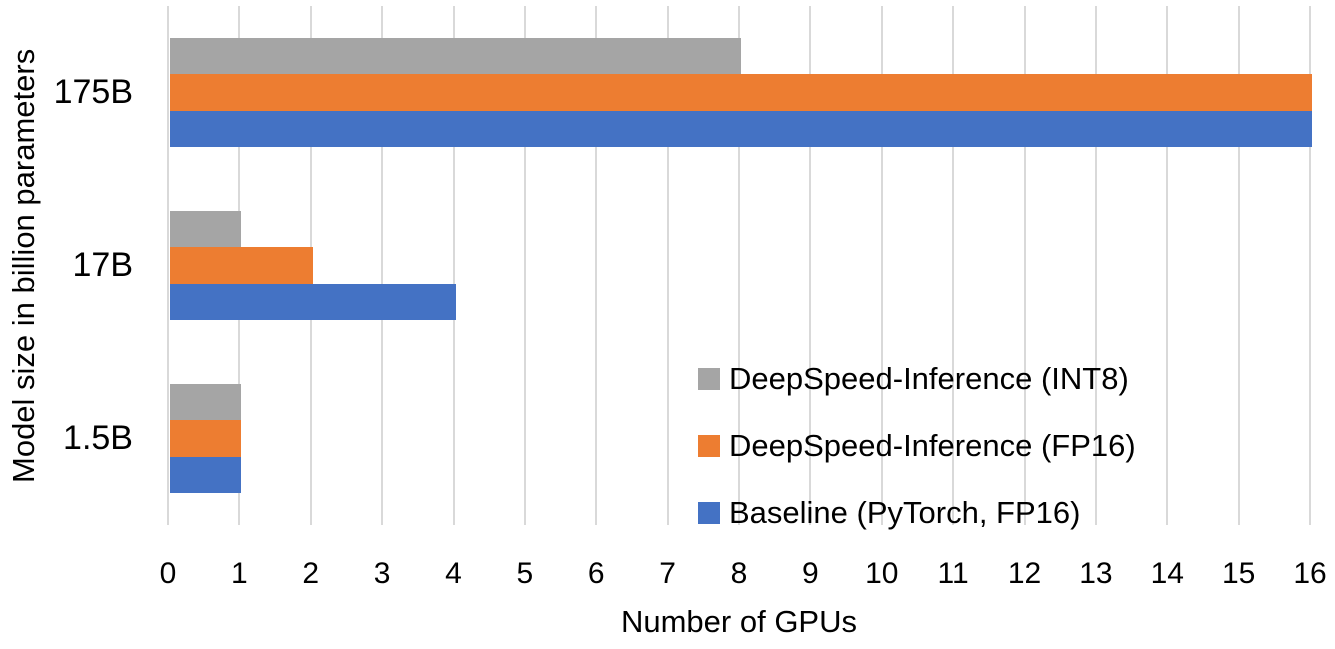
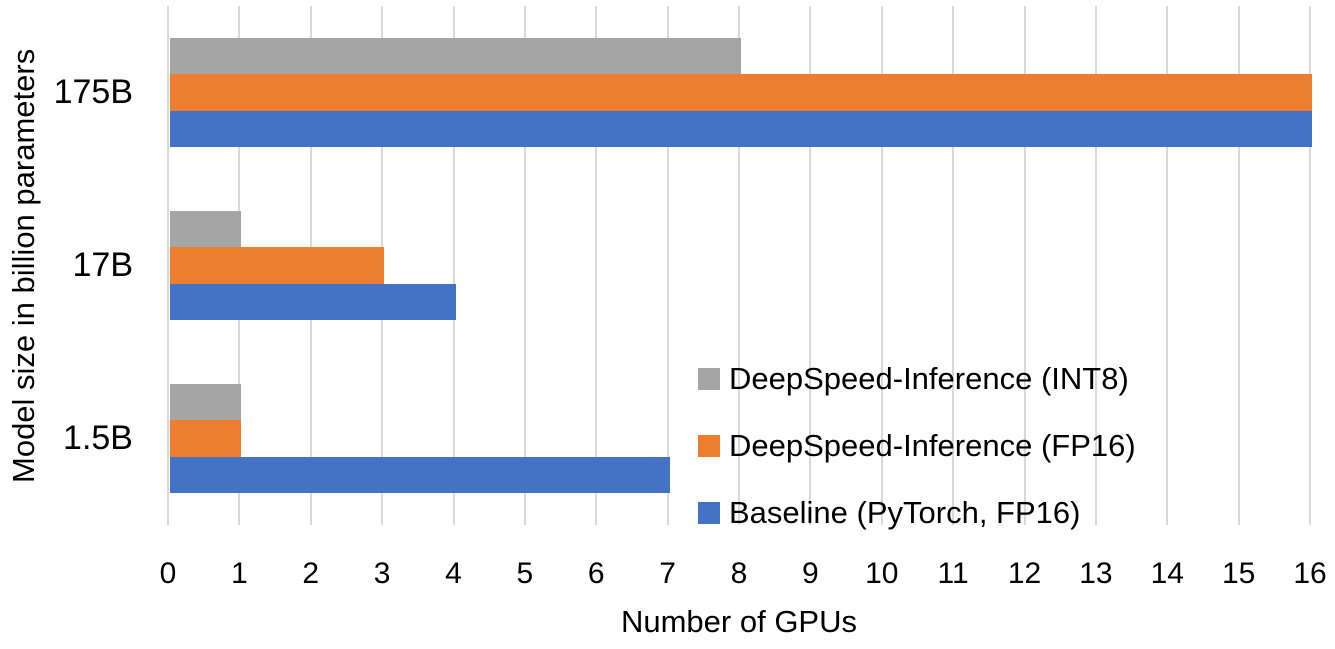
DeepSpeed-Inference (FP16)/17B: 2 -> 3
Baseline (PyTorch, FP16)/1.5B: 1 -> 7
